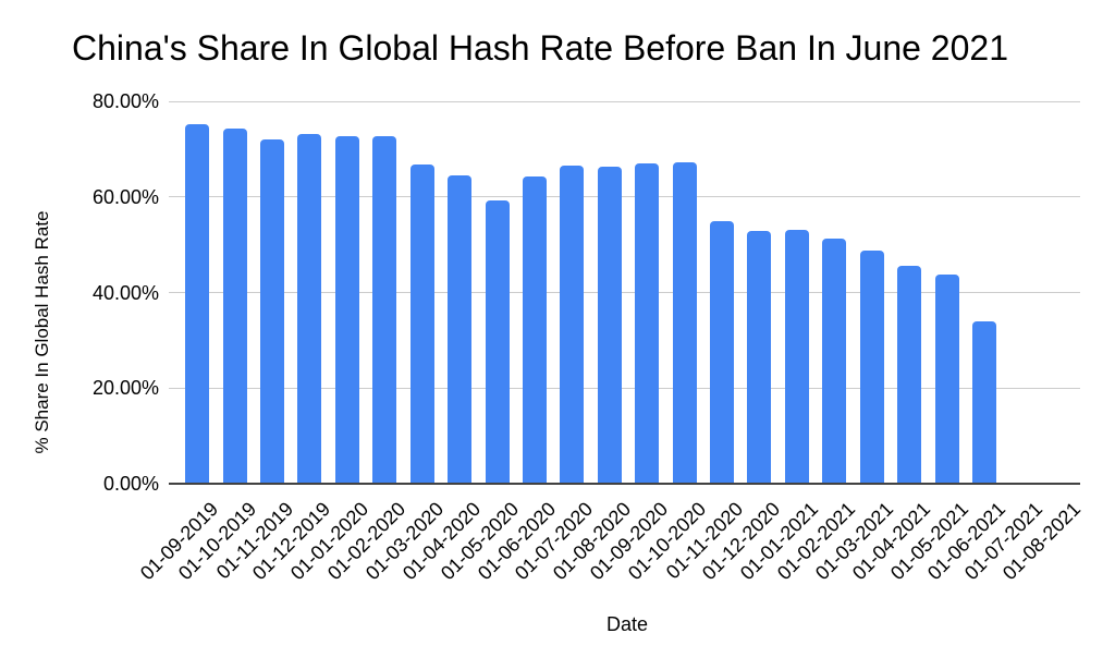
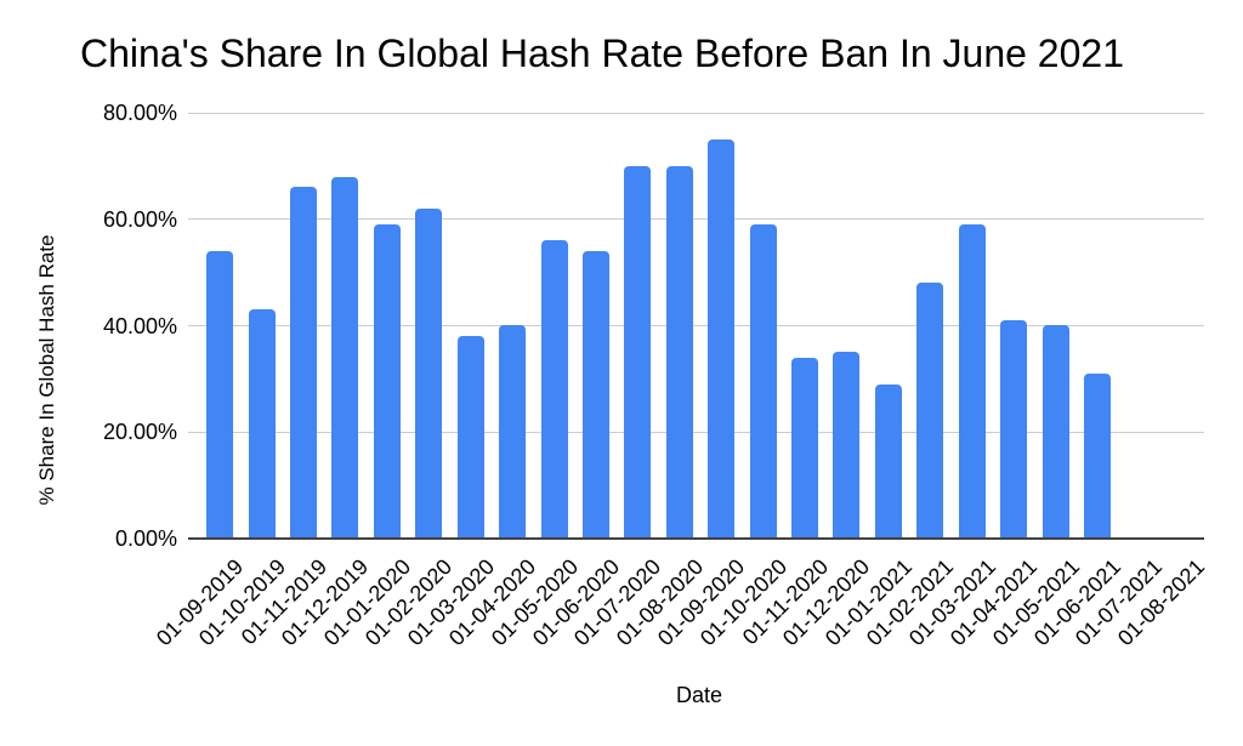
01-09-2019: 75% -> 54%
01-10-2019: 74% -> 43%
01-11-2019: 72% -> 66%
01-12-2019: 73% -> 68%
01-01-2020: 73% -> 59%
01-02-2020: 73% -> 62%
01-03-2020: 67% -> 38%
01-04-2020: 65% -> 40%
01-05-2020: 59% -> 56%
01-06-2020: 64% -> 54%
01-07-2020: 66% -> 70%
01-08-2020: 66% -> 70%
01-09-2020: 67% -> 75%
01-10-2020: 67% -> 59%
01-11-2020: 55% -> 34%
01-12-2020: 53% -> 35%
01-01-2021: 53% -> 29%
01-02-2021: 51% -> 48%
01-03-2021: 49% -> 59%
01-04-2021: 46% -> 41%
01-05-2021: 44% -> 40%
01-06-2021: 34% -> 31%
